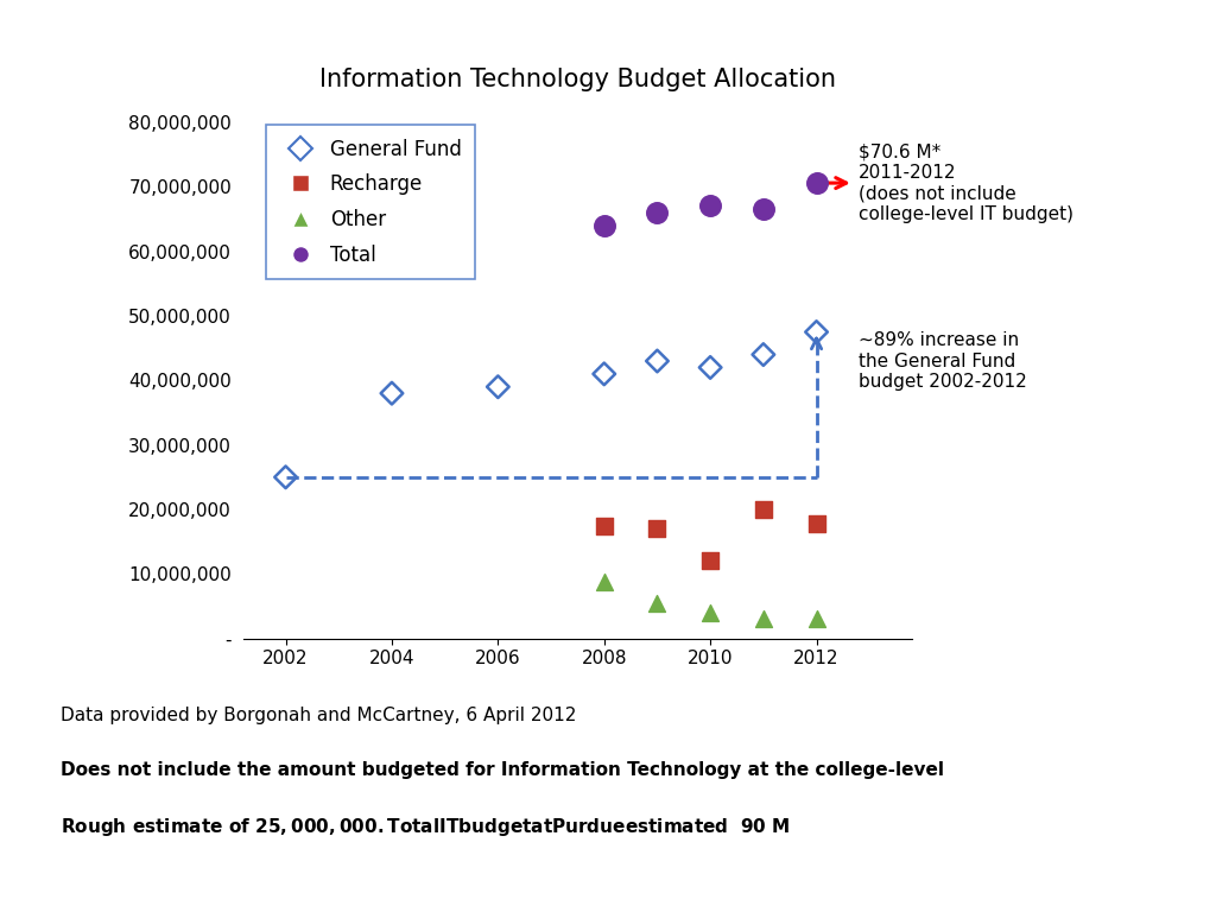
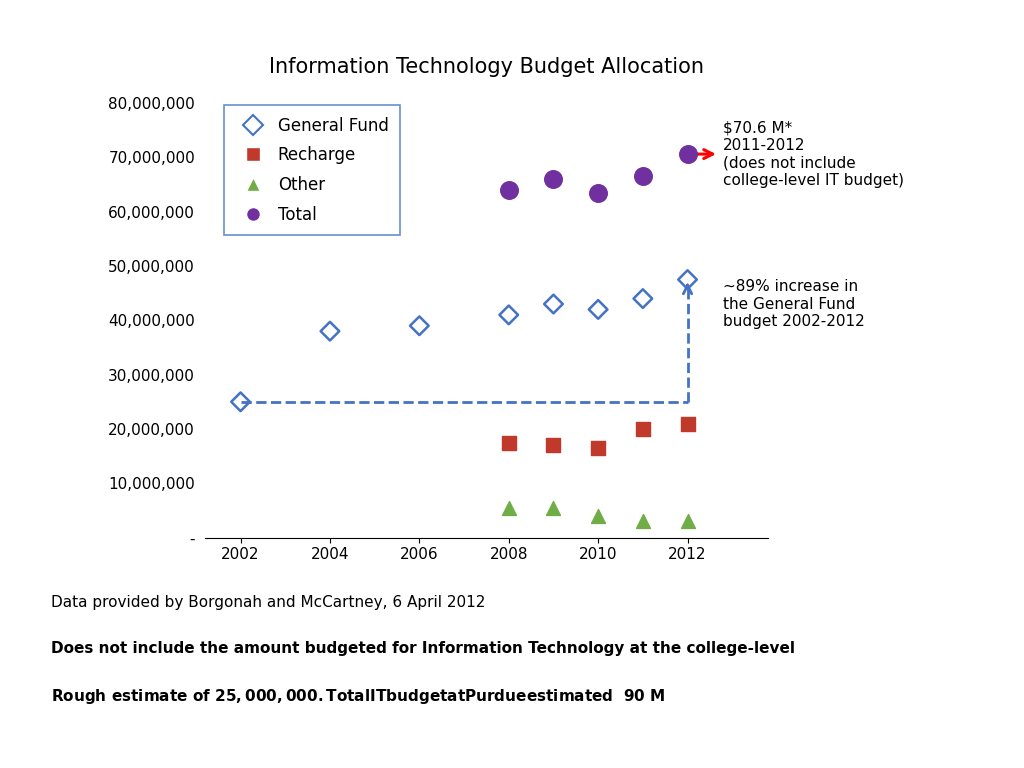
Other/2008: 8,800,000 -> 5,500,000
Recharge/2010: 12,000,000 -> 16,500,000
Total/2010: 67,200,000 -> 63,500,000
Recharge/2012: 17,800,000 -> 21,000,000
